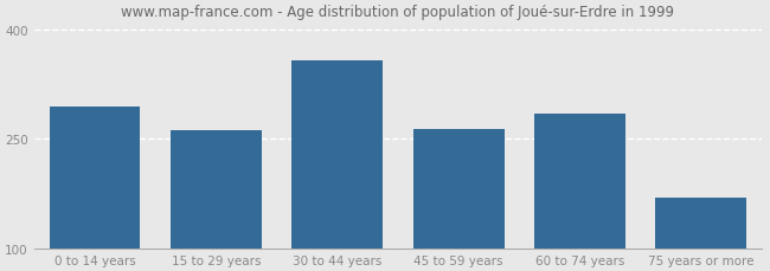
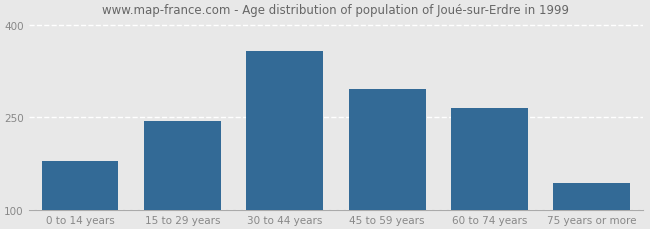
0 to 14 years: 295 -> 180
15 to 29 years: 262 -> 244
45 to 59 years: 264 -> 296
60 to 74 years: 285 -> 266
75 years or more: 170 -> 144
